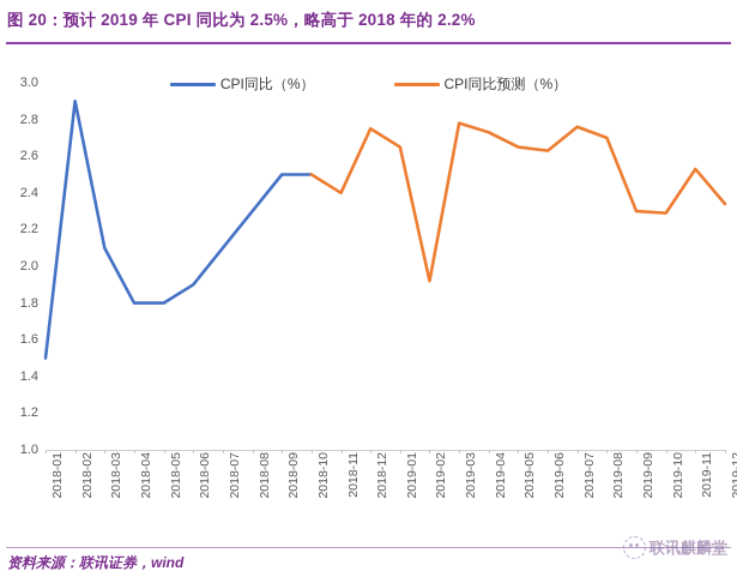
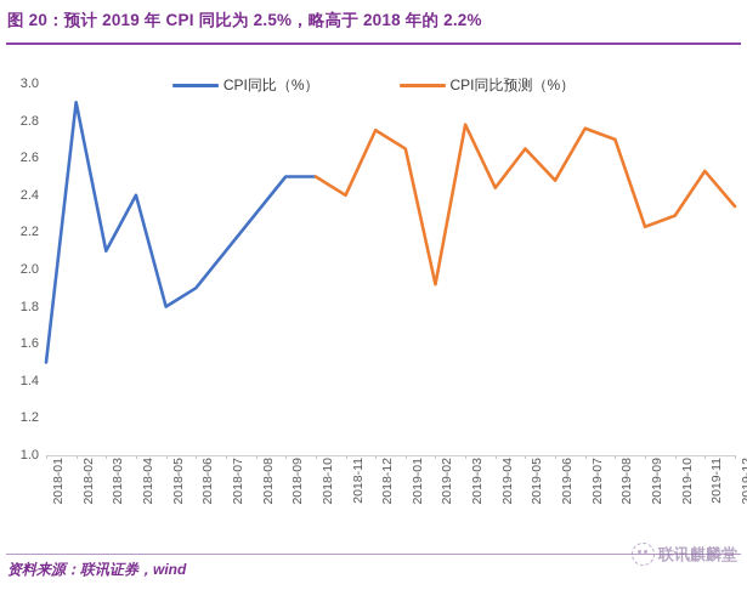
CPI同比（%）/2018-04: 1.8 -> 2.4
CPI同比预测（%）/2019-04: 2.73 -> 2.44
CPI同比预测（%）/2019-06: 2.63 -> 2.48
CPI同比预测（%）/2019-09: 2.30 -> 2.23
